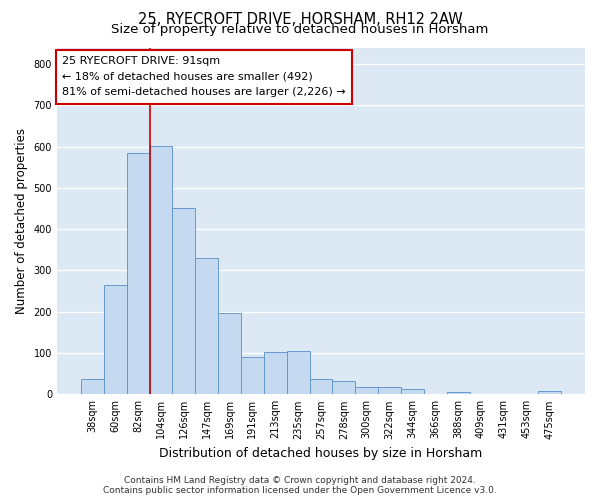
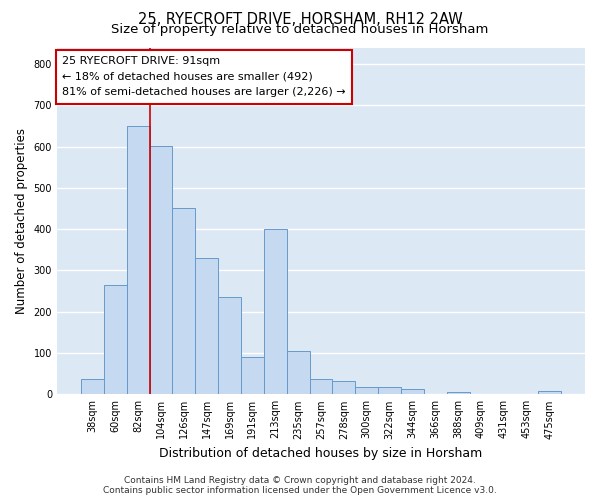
82sqm: 585 -> 650
169sqm: 197 -> 235
213sqm: 103 -> 400
